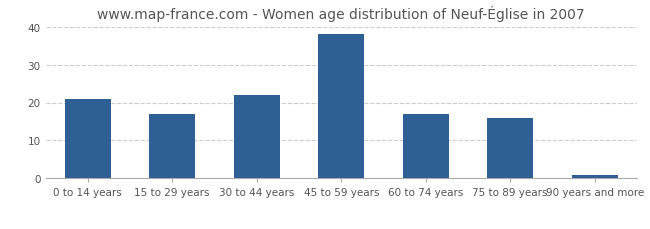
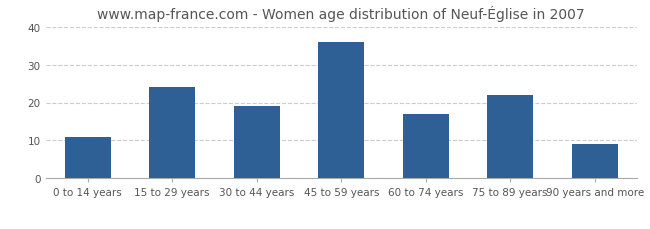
0 to 14 years: 21 -> 11
15 to 29 years: 17 -> 24
30 to 44 years: 22 -> 19
45 to 59 years: 38 -> 36
75 to 89 years: 16 -> 22
90 years and more: 1 -> 9
